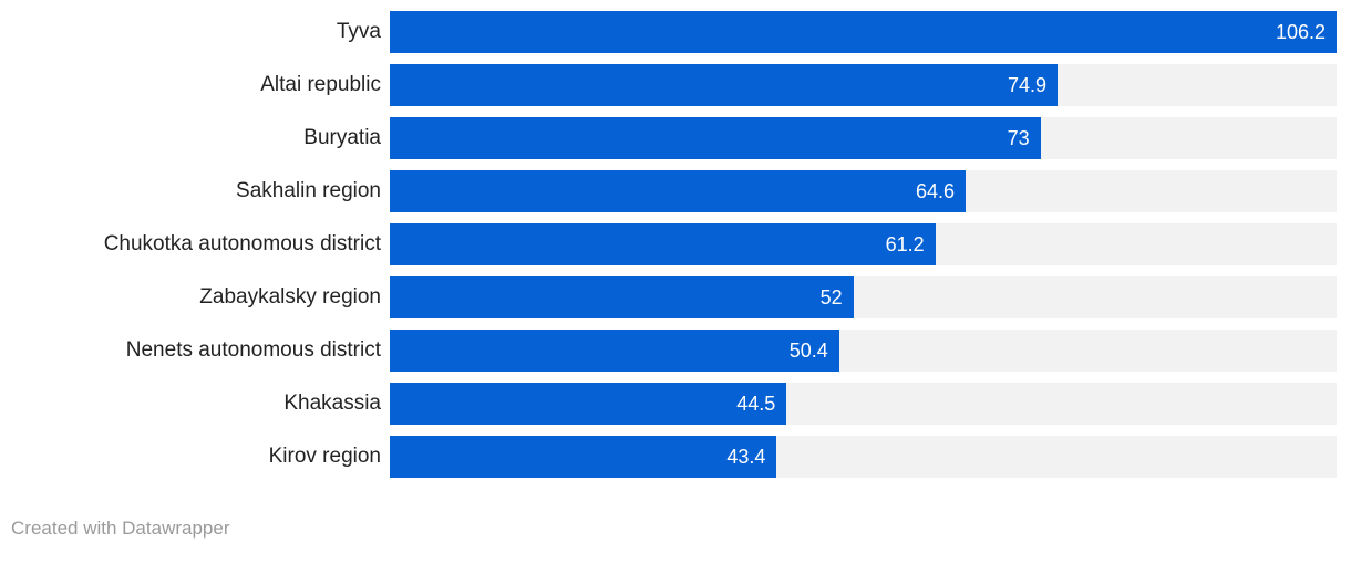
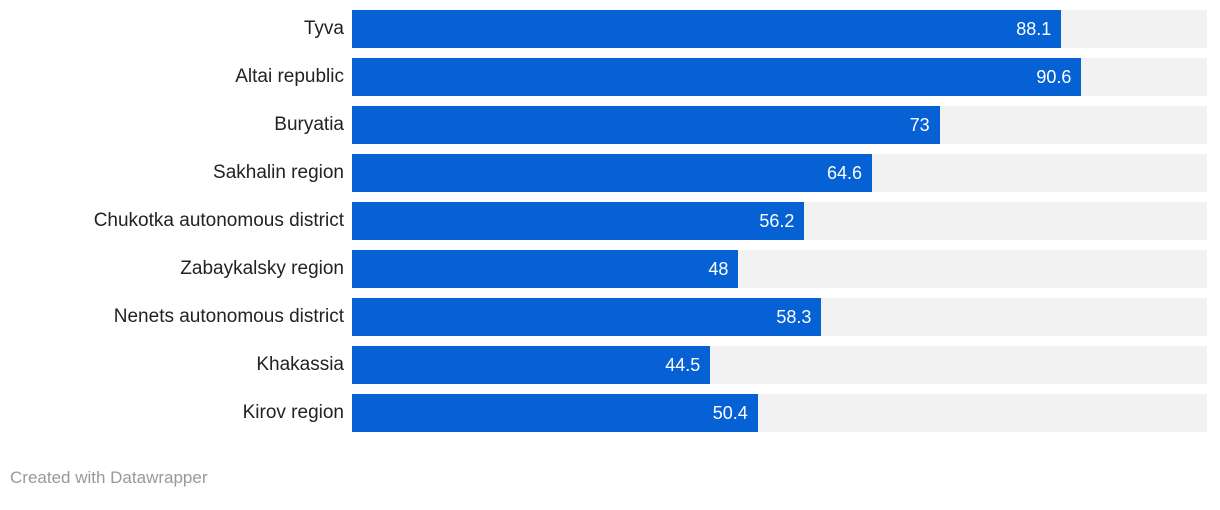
Tyva: 106.2 -> 88.1
Altai republic: 74.9 -> 90.6
Chukotka autonomous district: 61.2 -> 56.2
Zabaykalsky region: 52 -> 48
Nenets autonomous district: 50.4 -> 58.3
Kirov region: 43.4 -> 50.4
